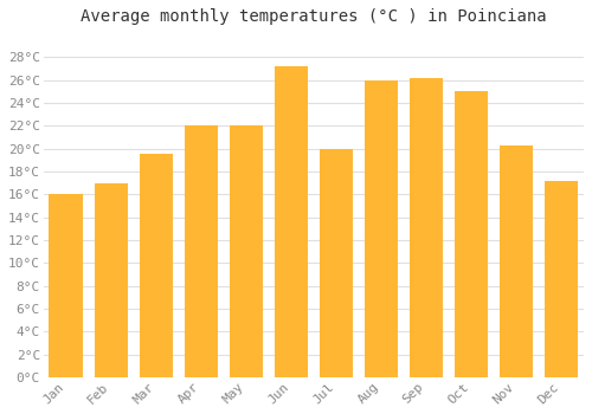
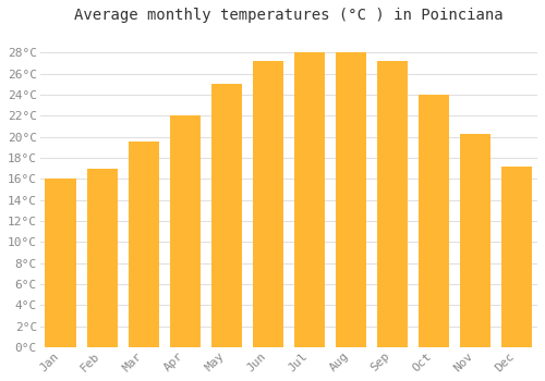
May: 22.0°C -> 25.0°C
Jul: 20.0°C -> 28.0°C
Aug: 26.0°C -> 28.0°C
Sep: 26.2°C -> 27.2°C
Oct: 25.0°C -> 24.0°C
